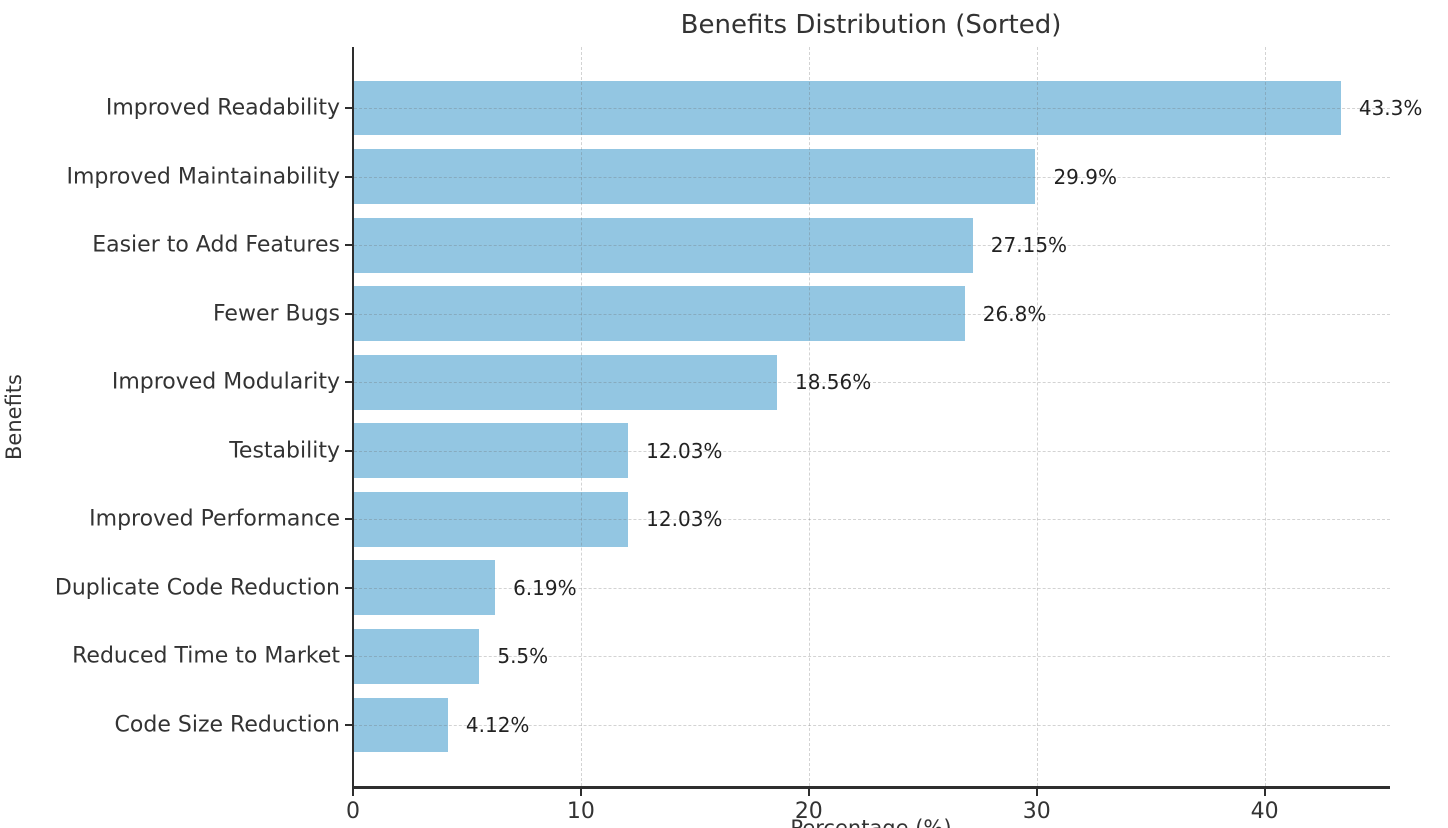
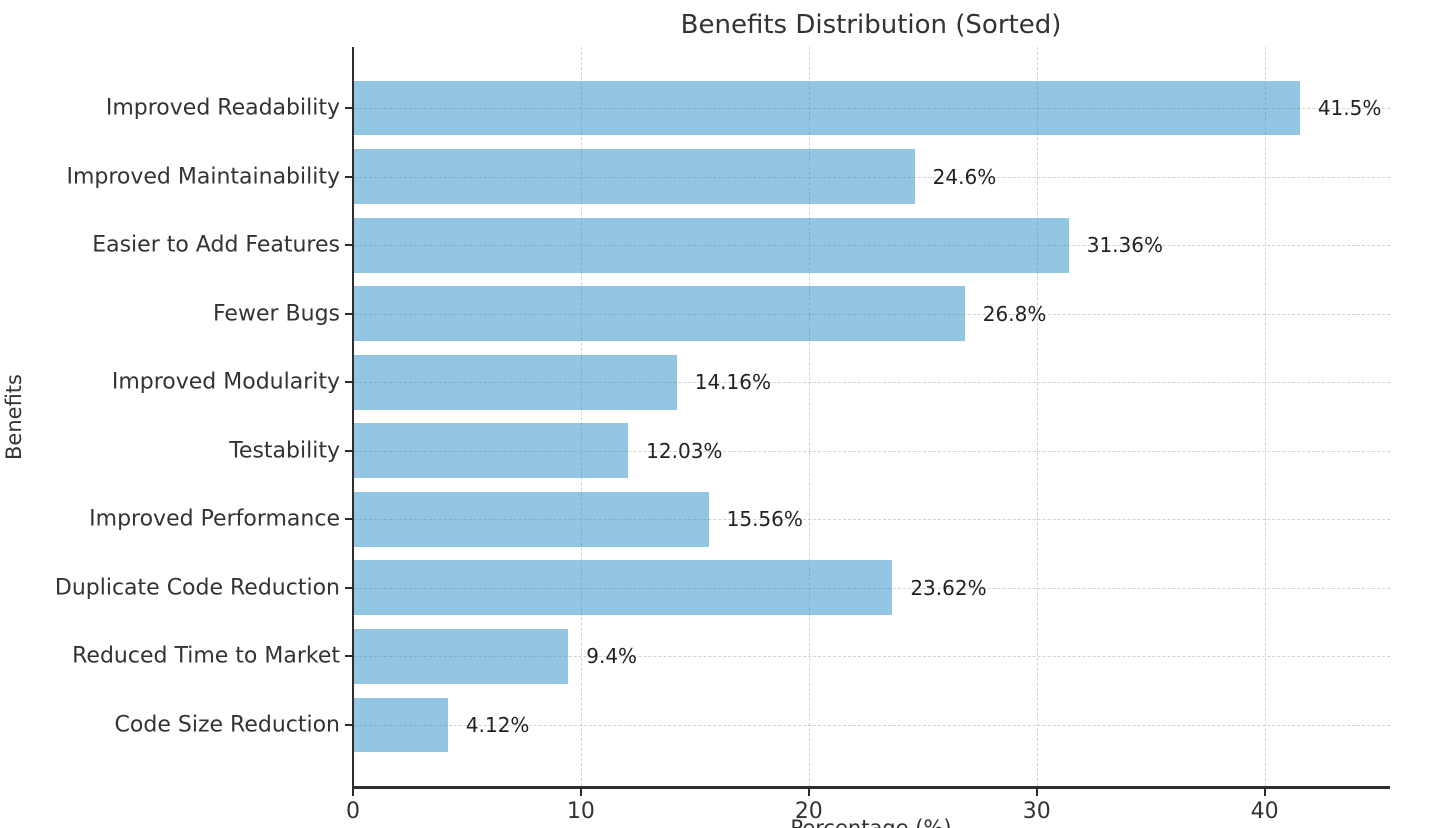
Improved Readability: 43.3% -> 41.5%
Improved Maintainability: 29.9% -> 24.6%
Easier to Add Features: 27.15% -> 31.36%
Improved Modularity: 18.56% -> 14.16%
Improved Performance: 12.03% -> 15.56%
Duplicate Code Reduction: 6.19% -> 23.62%
Reduced Time to Market: 5.5% -> 9.4%
